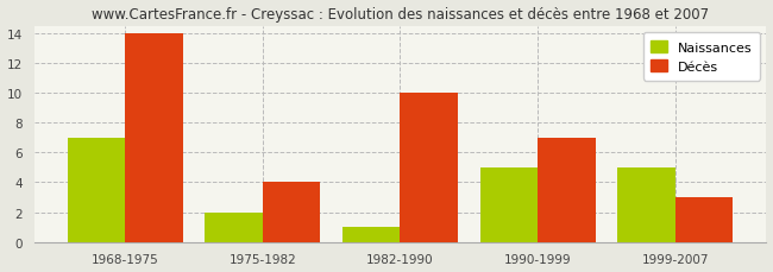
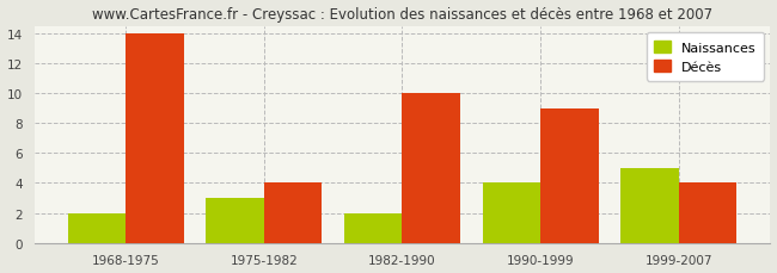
Naissances/1968-1975: 7 -> 2
Naissances/1975-1982: 2 -> 3
Naissances/1982-1990: 1 -> 2
Naissances/1990-1999: 5 -> 4
Décès/1990-1999: 7 -> 9
Décès/1999-2007: 3 -> 4
